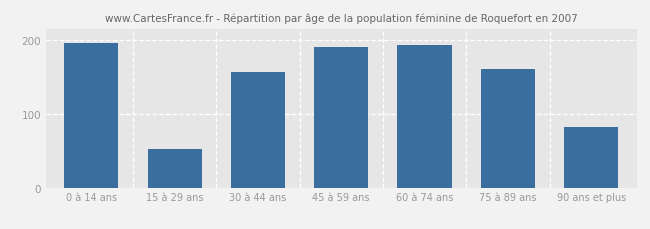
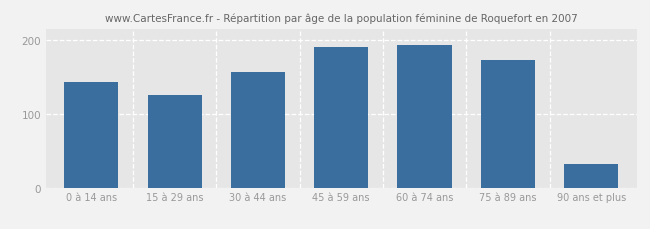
0 à 14 ans: 196 -> 143
15 à 29 ans: 52 -> 125
75 à 89 ans: 160 -> 173
90 ans et plus: 82 -> 32
